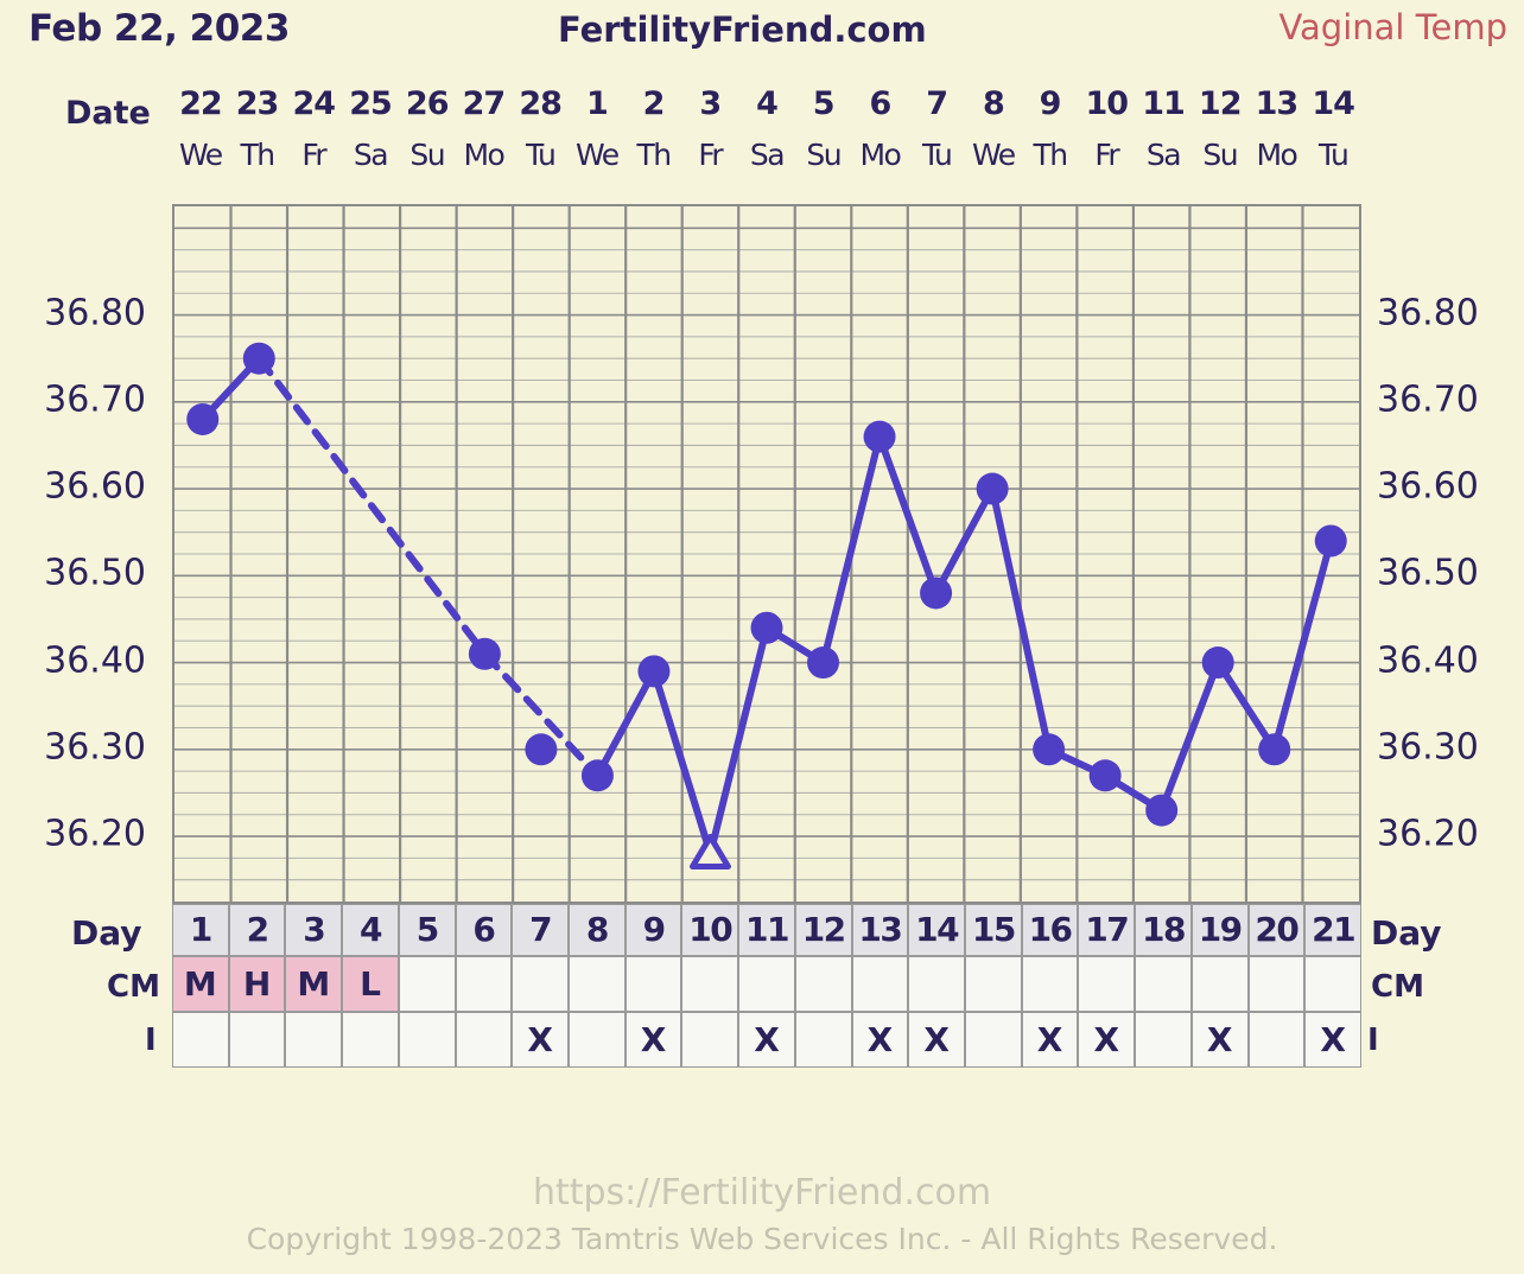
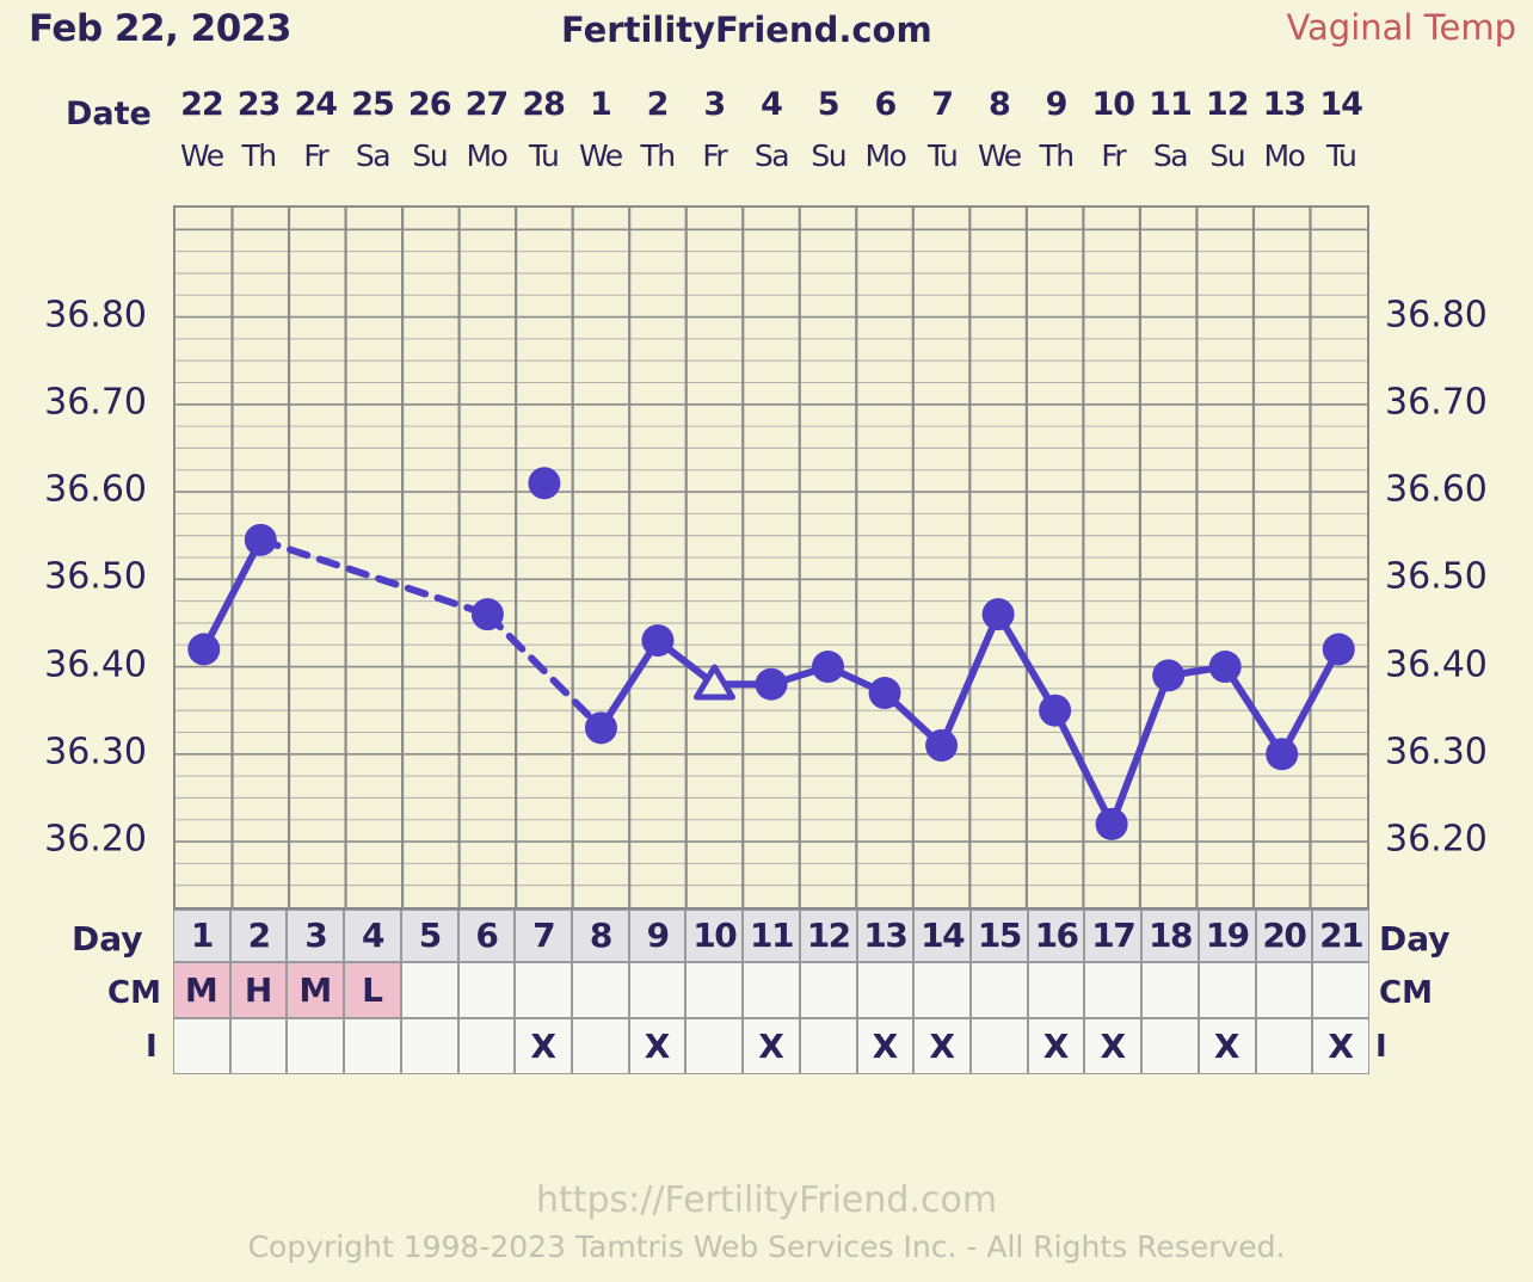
1: 36.68 -> 36.42
2: 36.75 -> 36.55
6: 36.41 -> 36.46
7: 36.30 -> 36.61
8: 36.27 -> 36.33
9: 36.39 -> 36.43
10: 36.18 -> 36.38
11: 36.44 -> 36.38
13: 36.66 -> 36.37
14: 36.48 -> 36.31
15: 36.60 -> 36.46
16: 36.30 -> 36.35
17: 36.27 -> 36.22
18: 36.23 -> 36.39
21: 36.54 -> 36.42
